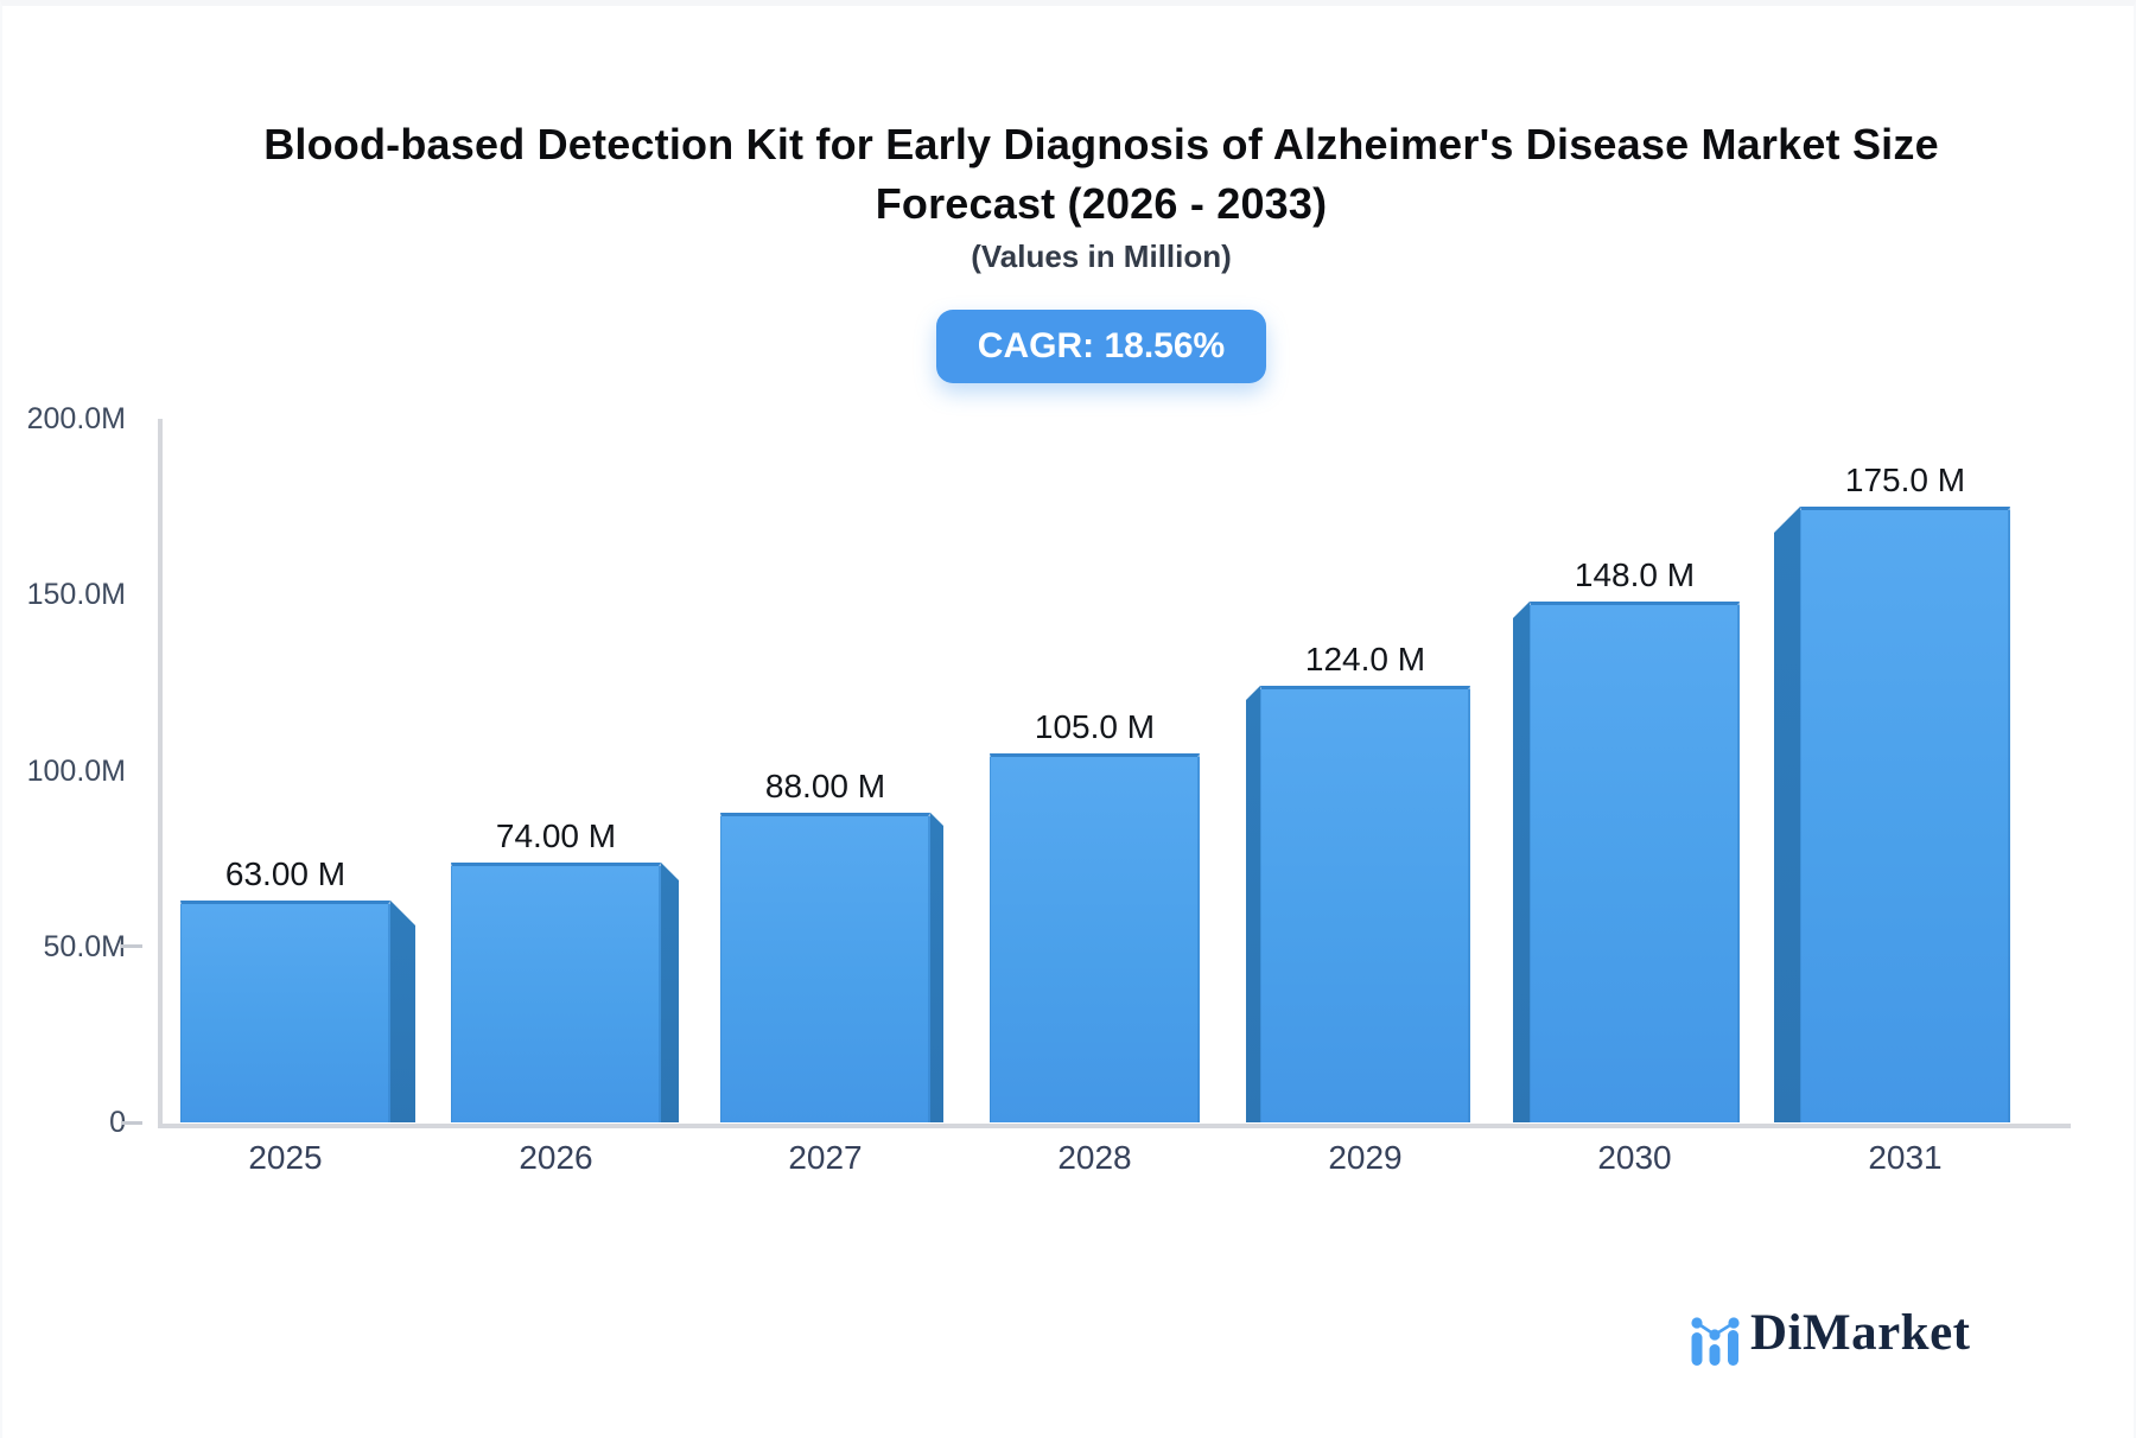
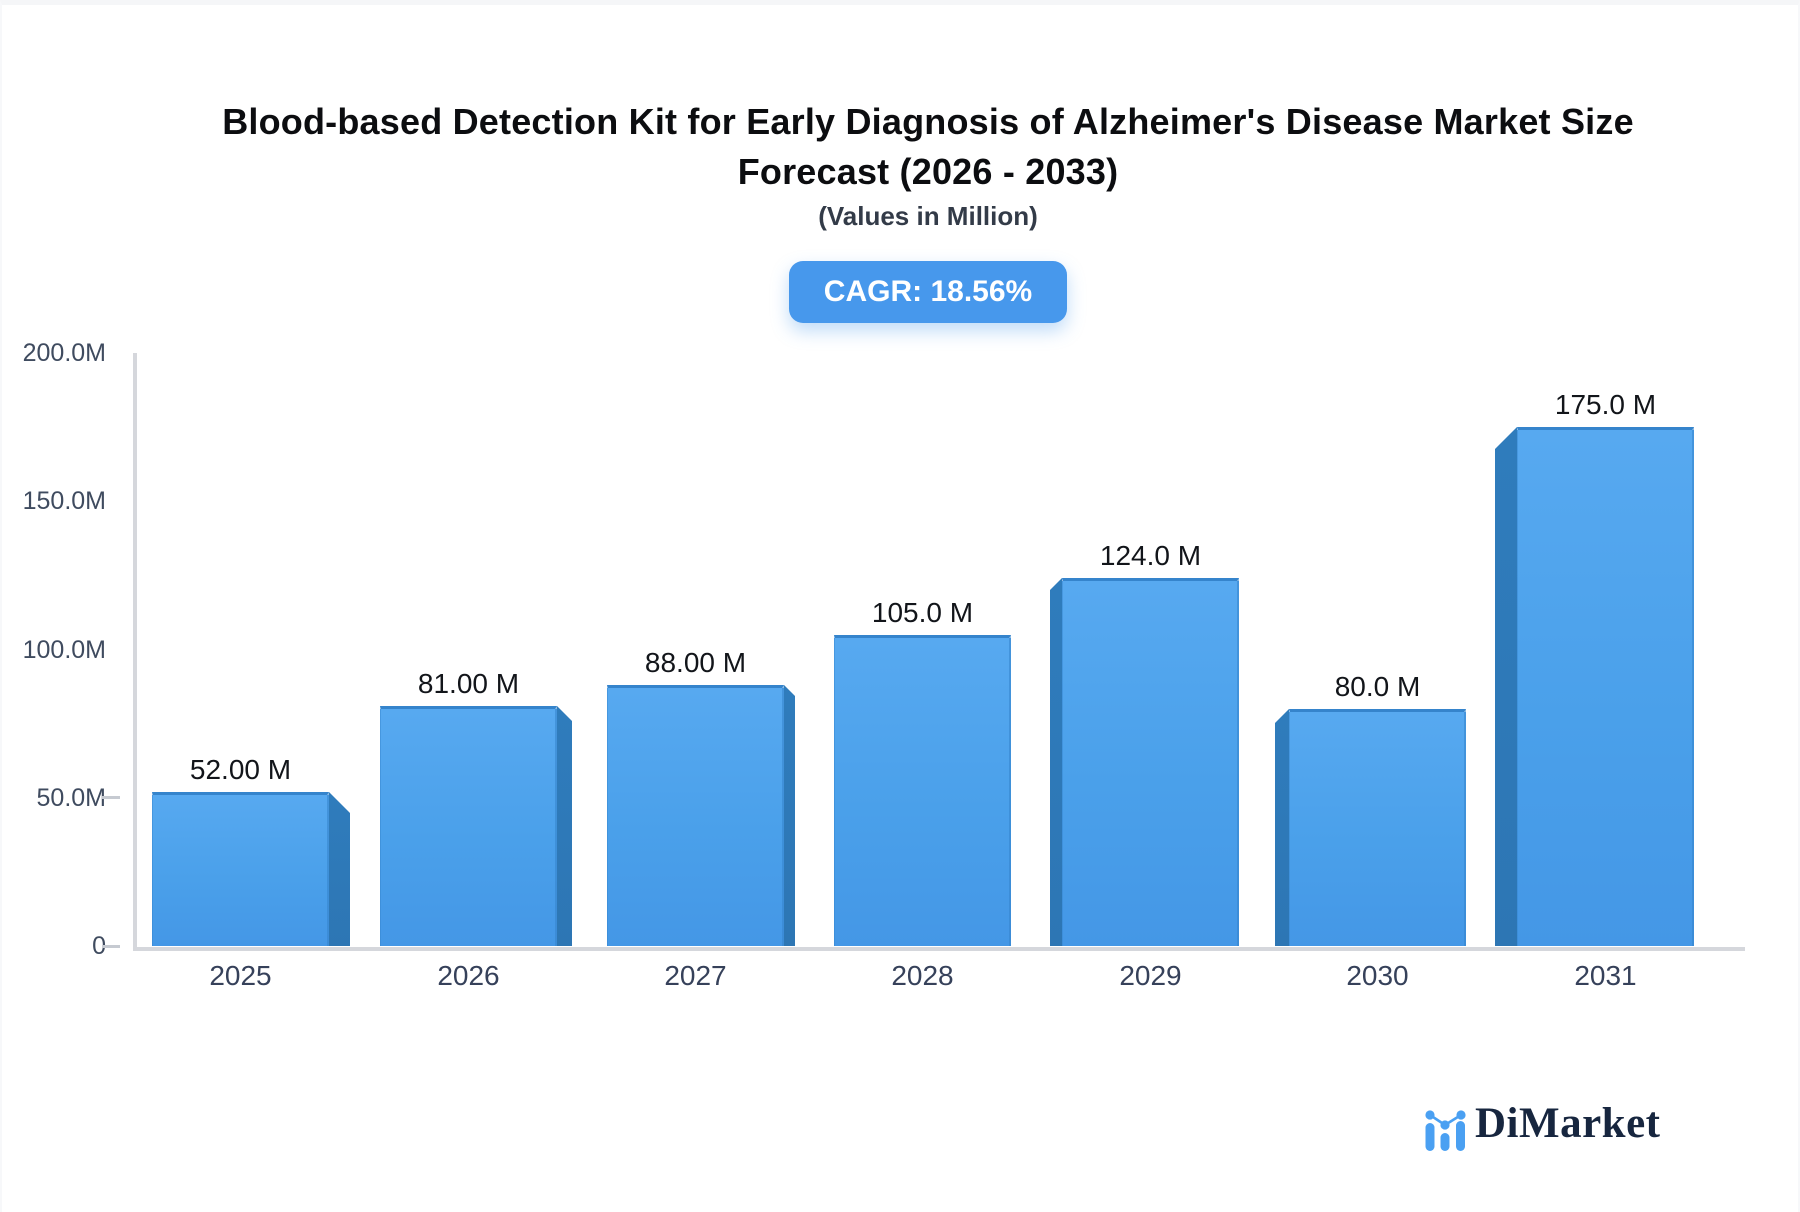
2025: 63.00 -> 52.00
2026: 74.00 -> 81.00
2030: 148.0 -> 80.0
